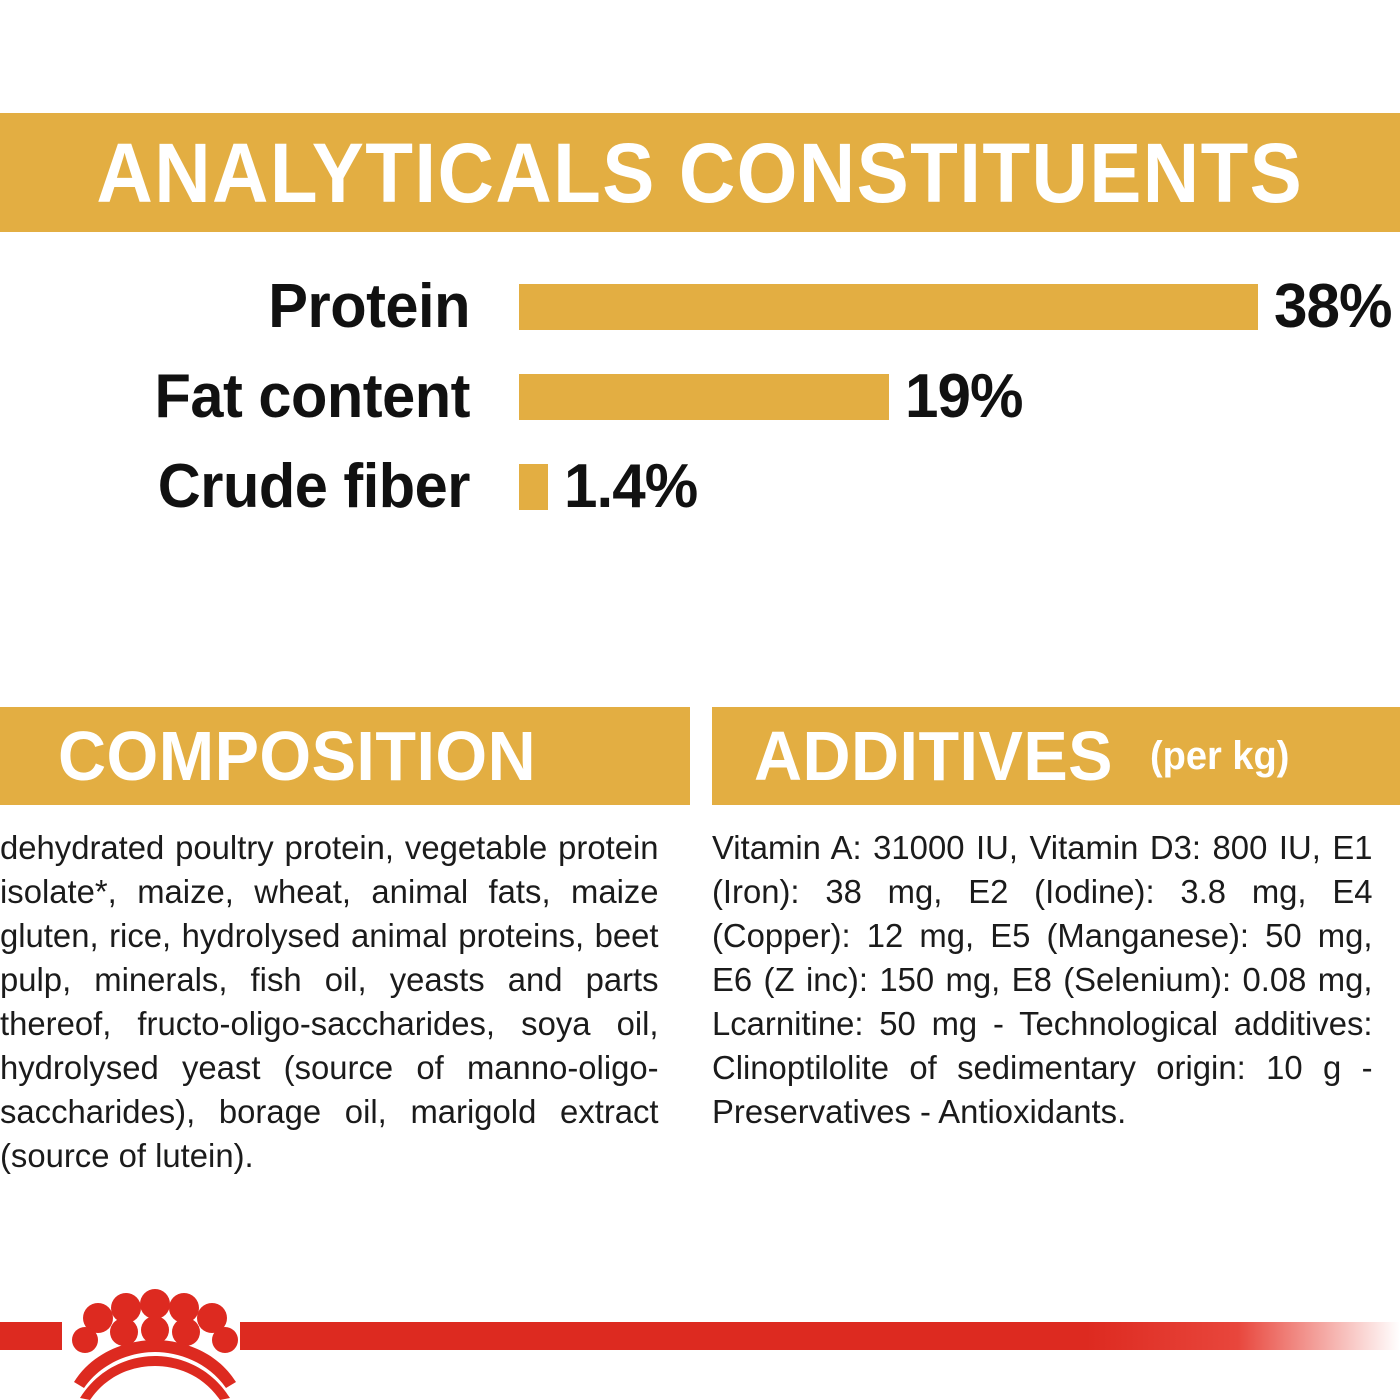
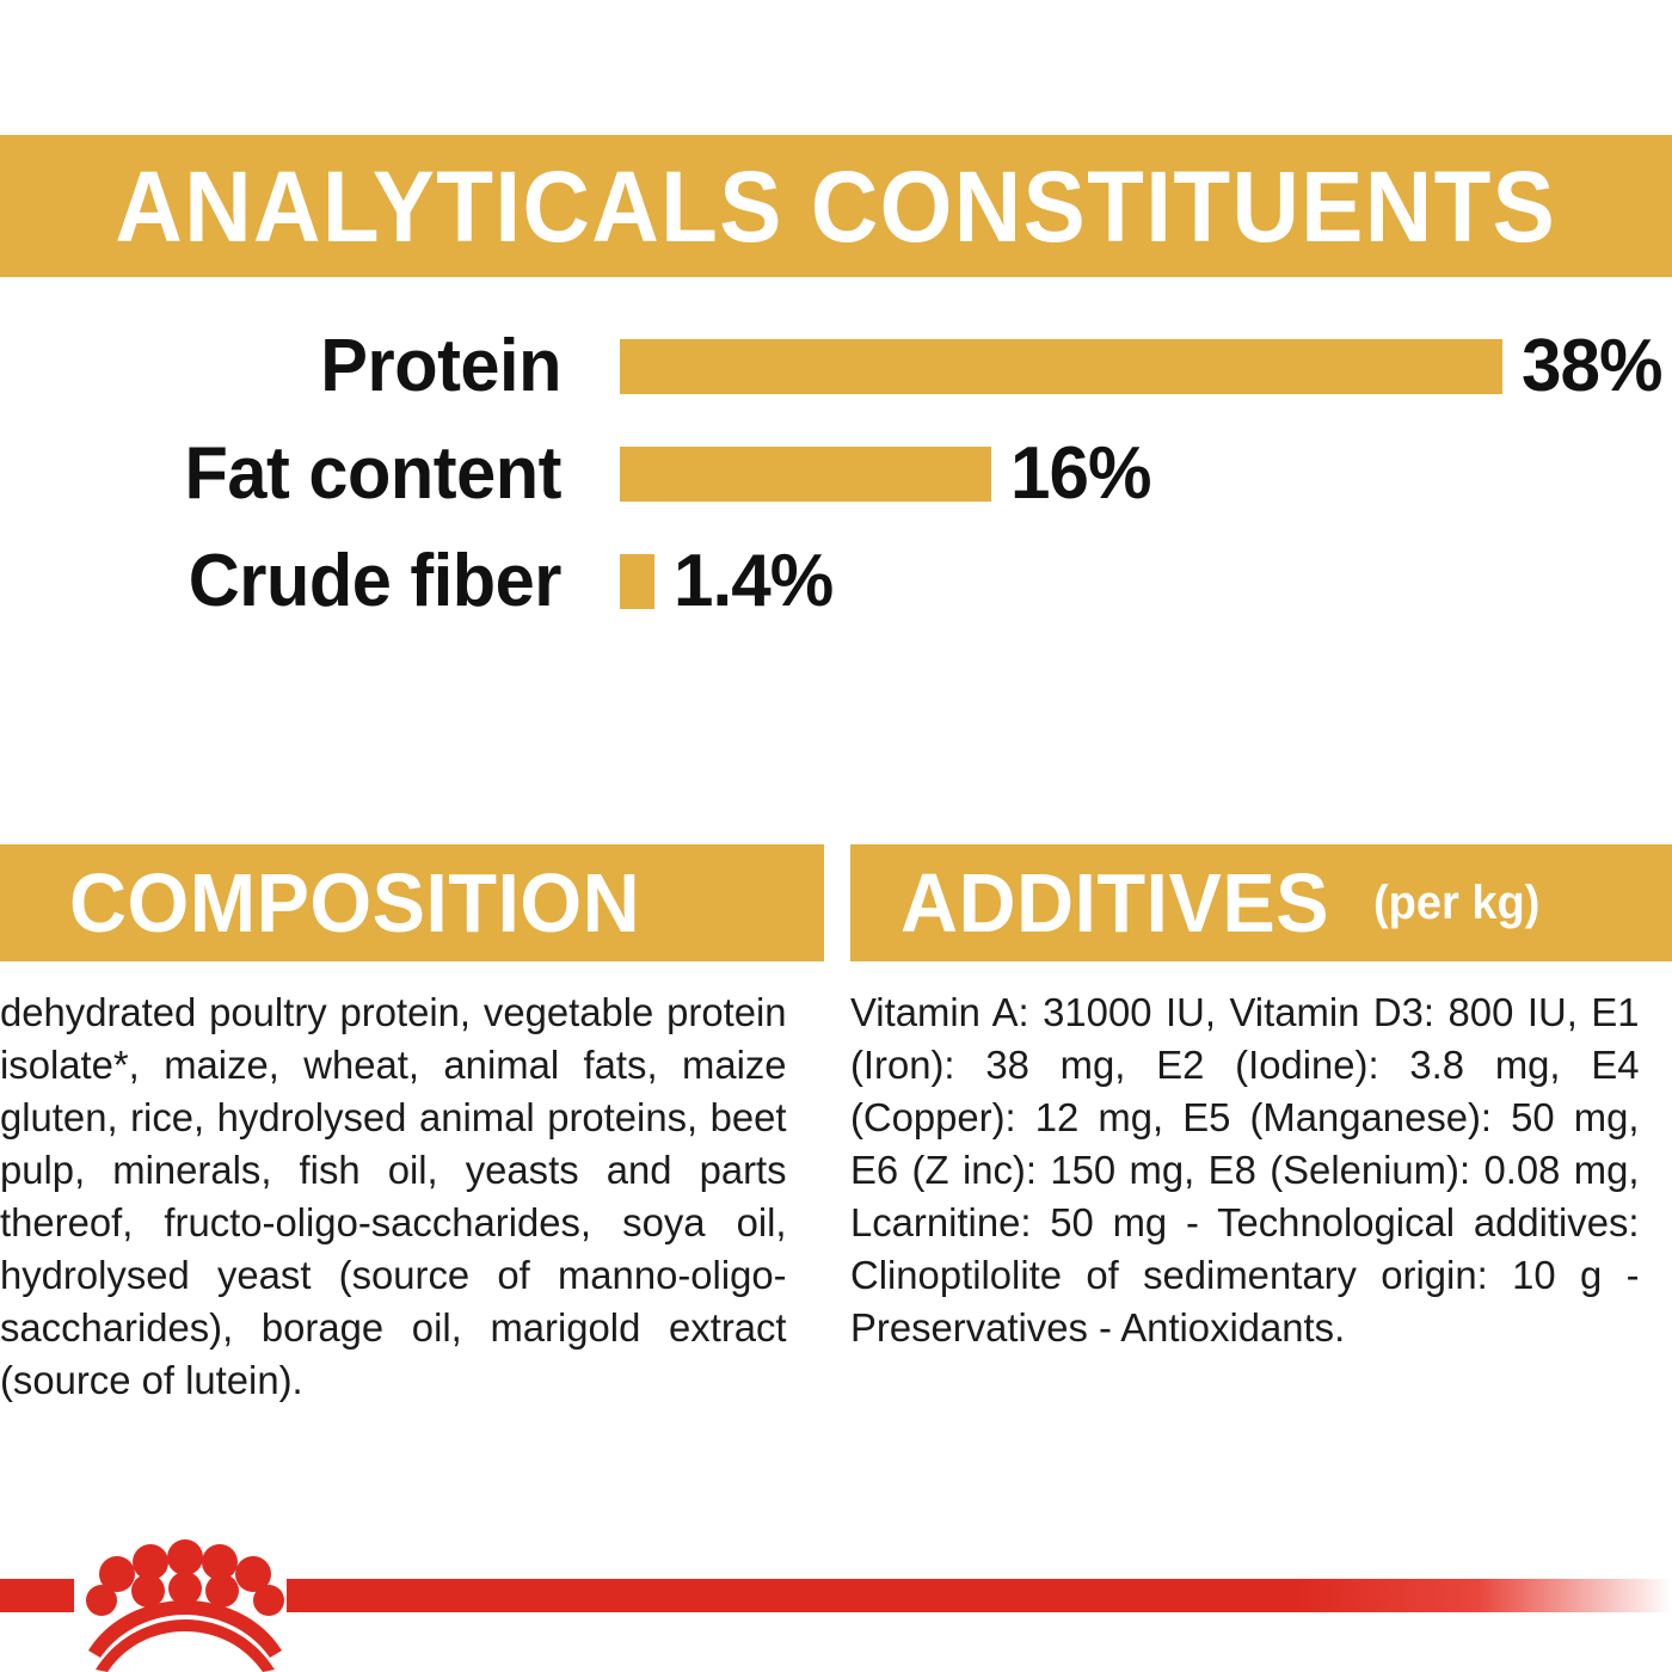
Fat content: 19% -> 16%
